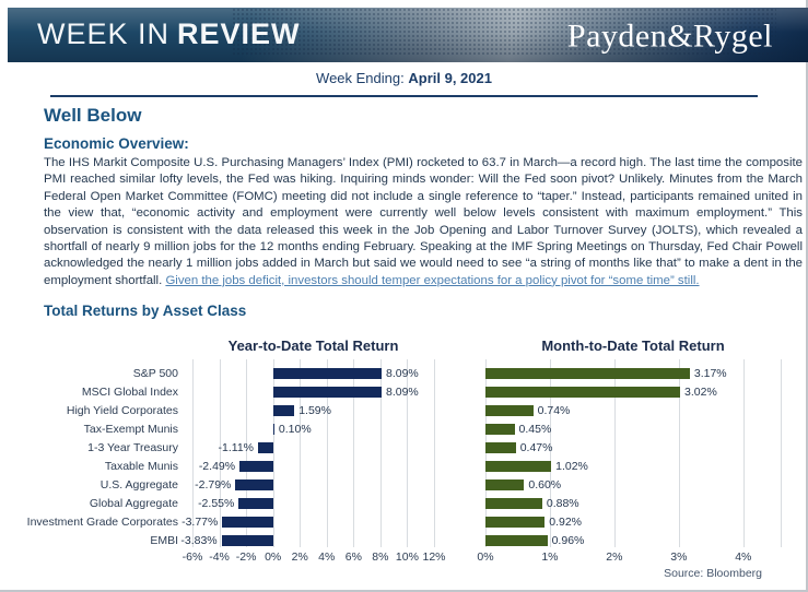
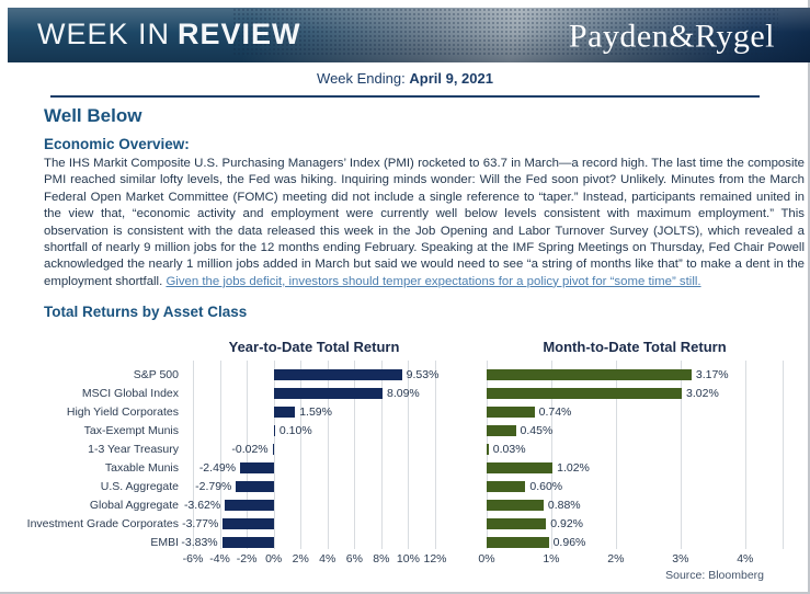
Year-to-Date Total Return/S&P 500: 8.09% -> 9.53%
Year-to-Date Total Return/1-3 Year Treasury: -1.11% -> -0.02%
Year-to-Date Total Return/Global Aggregate: -2.55% -> -3.62%
Month-to-Date Total Return/1-3 Year Treasury: 0.47% -> 0.03%
